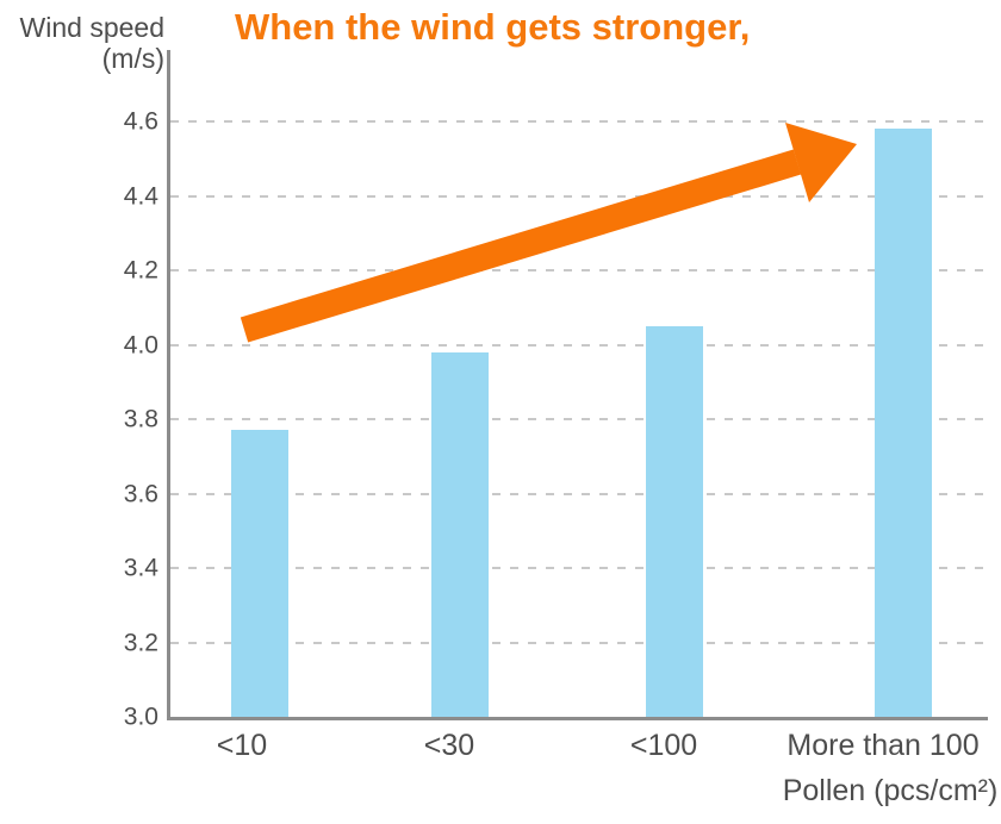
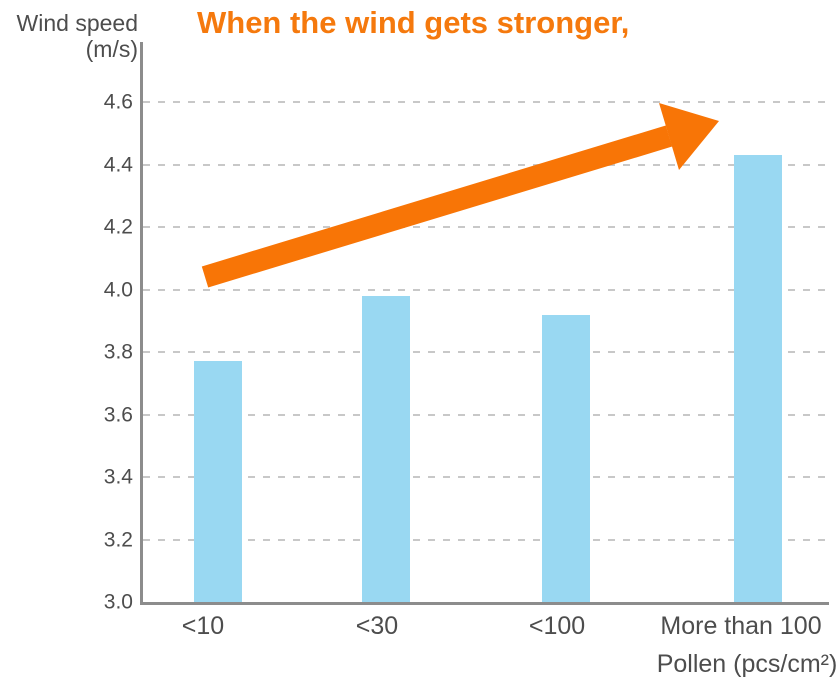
<100: 4.05 -> 3.92
More than 100: 4.58 -> 4.43
